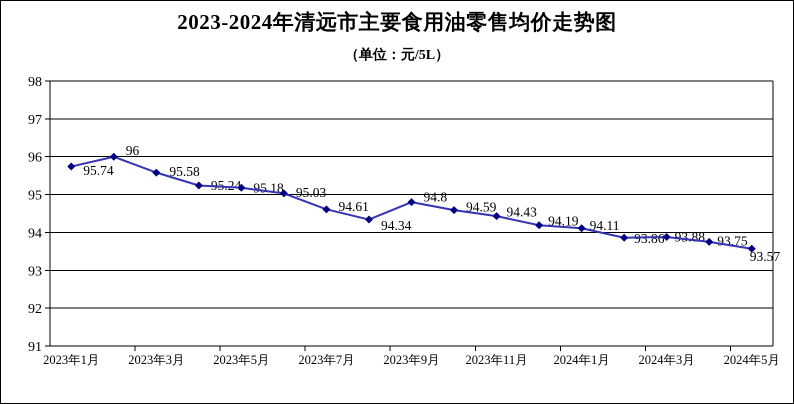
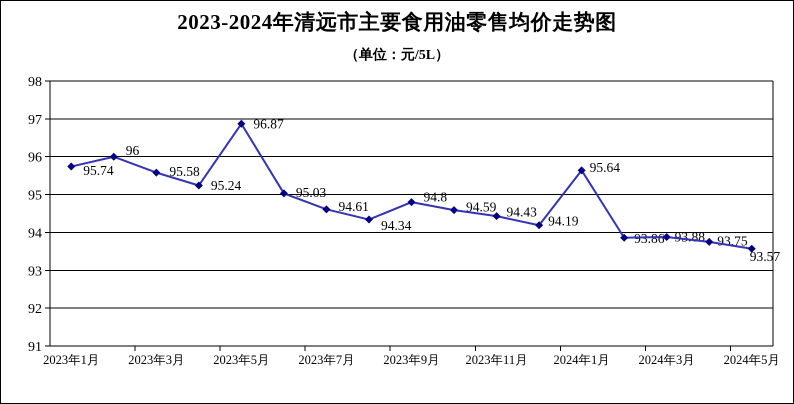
2023年5月: 95.18 -> 96.87
2024年1月: 94.11 -> 95.64
